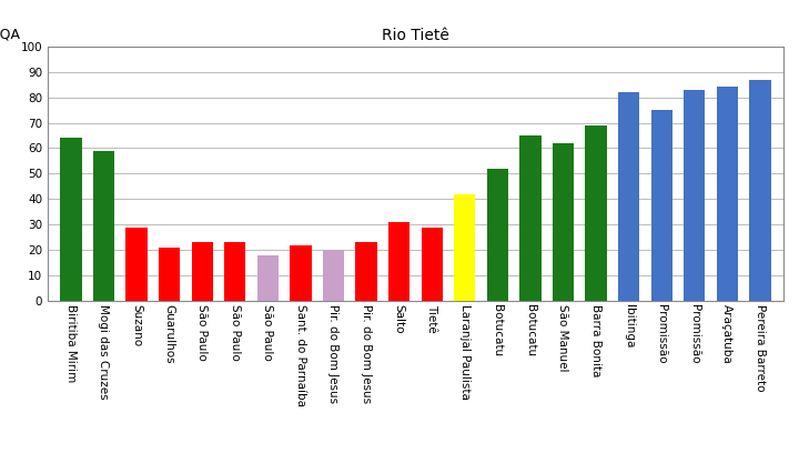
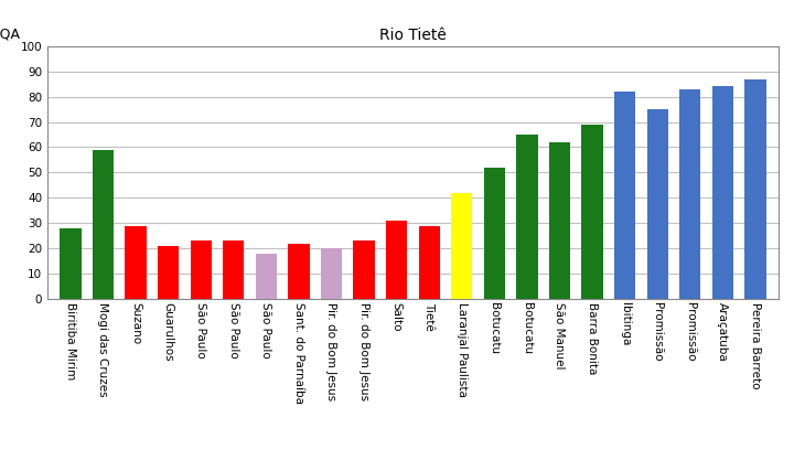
Biritiba Mirim: 64 -> 28
